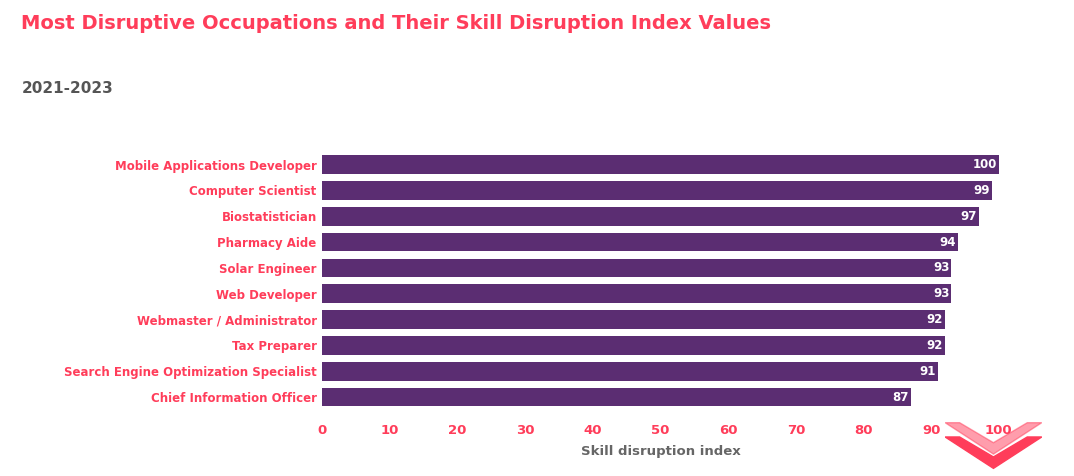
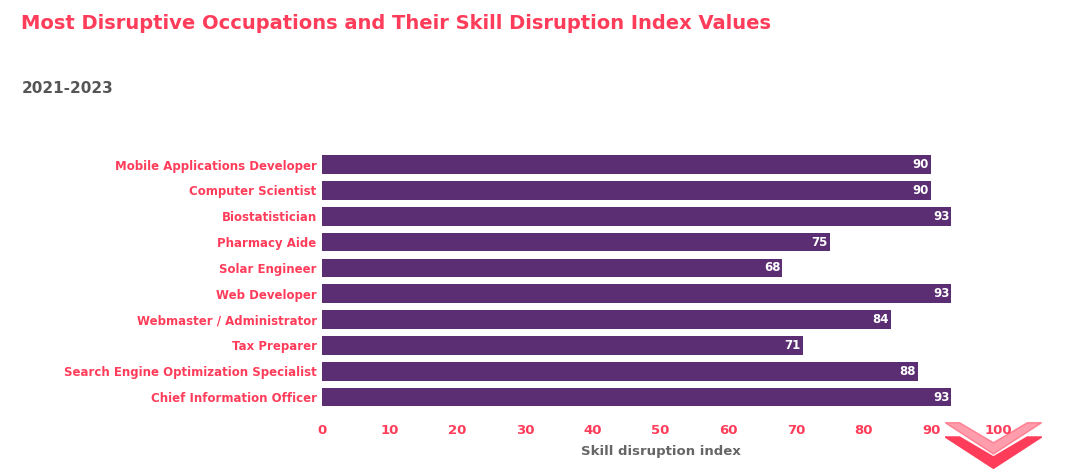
Mobile Applications Developer: 100 -> 90
Computer Scientist: 99 -> 90
Biostatistician: 97 -> 93
Pharmacy Aide: 94 -> 75
Solar Engineer: 93 -> 68
Webmaster / Administrator: 92 -> 84
Tax Preparer: 92 -> 71
Search Engine Optimization Specialist: 91 -> 88
Chief Information Officer: 87 -> 93
